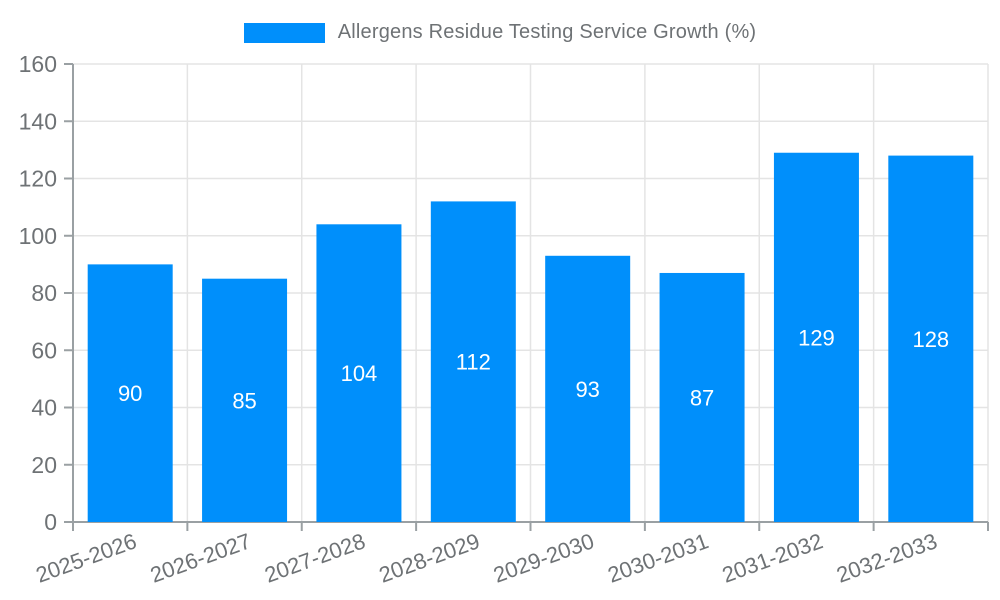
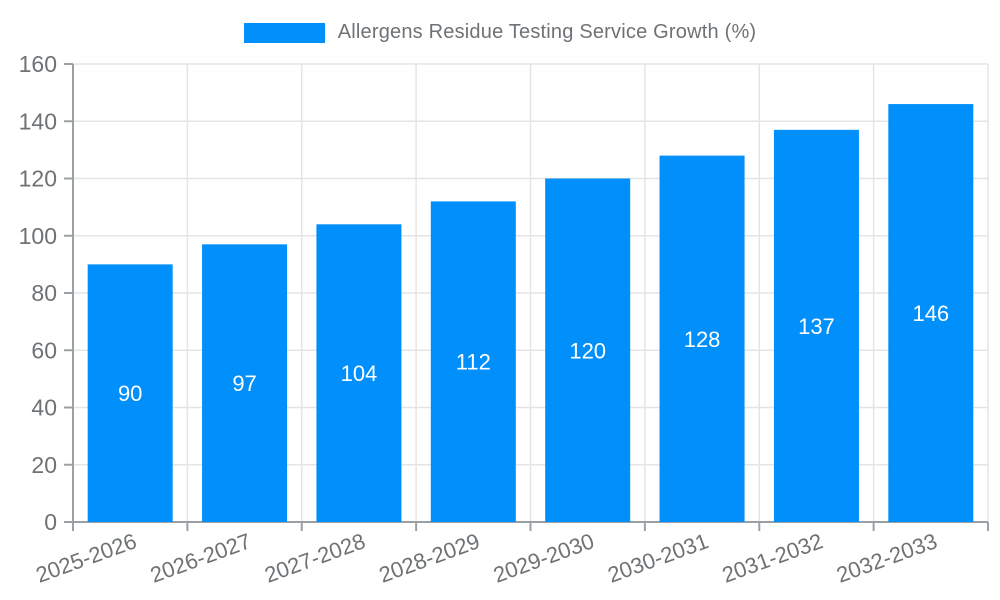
2026-2027: 85 -> 97
2029-2030: 93 -> 120
2030-2031: 87 -> 128
2031-2032: 129 -> 137
2032-2033: 128 -> 146
